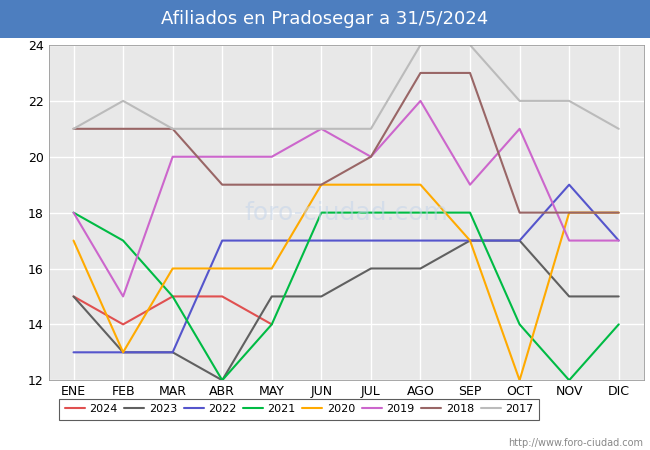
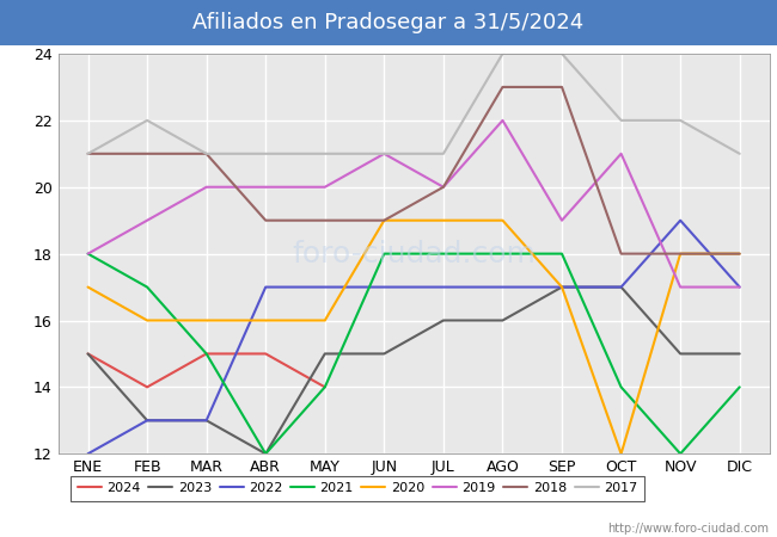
2022/ENE: 13 -> 12
2020/FEB: 13 -> 16
2019/FEB: 15 -> 19
